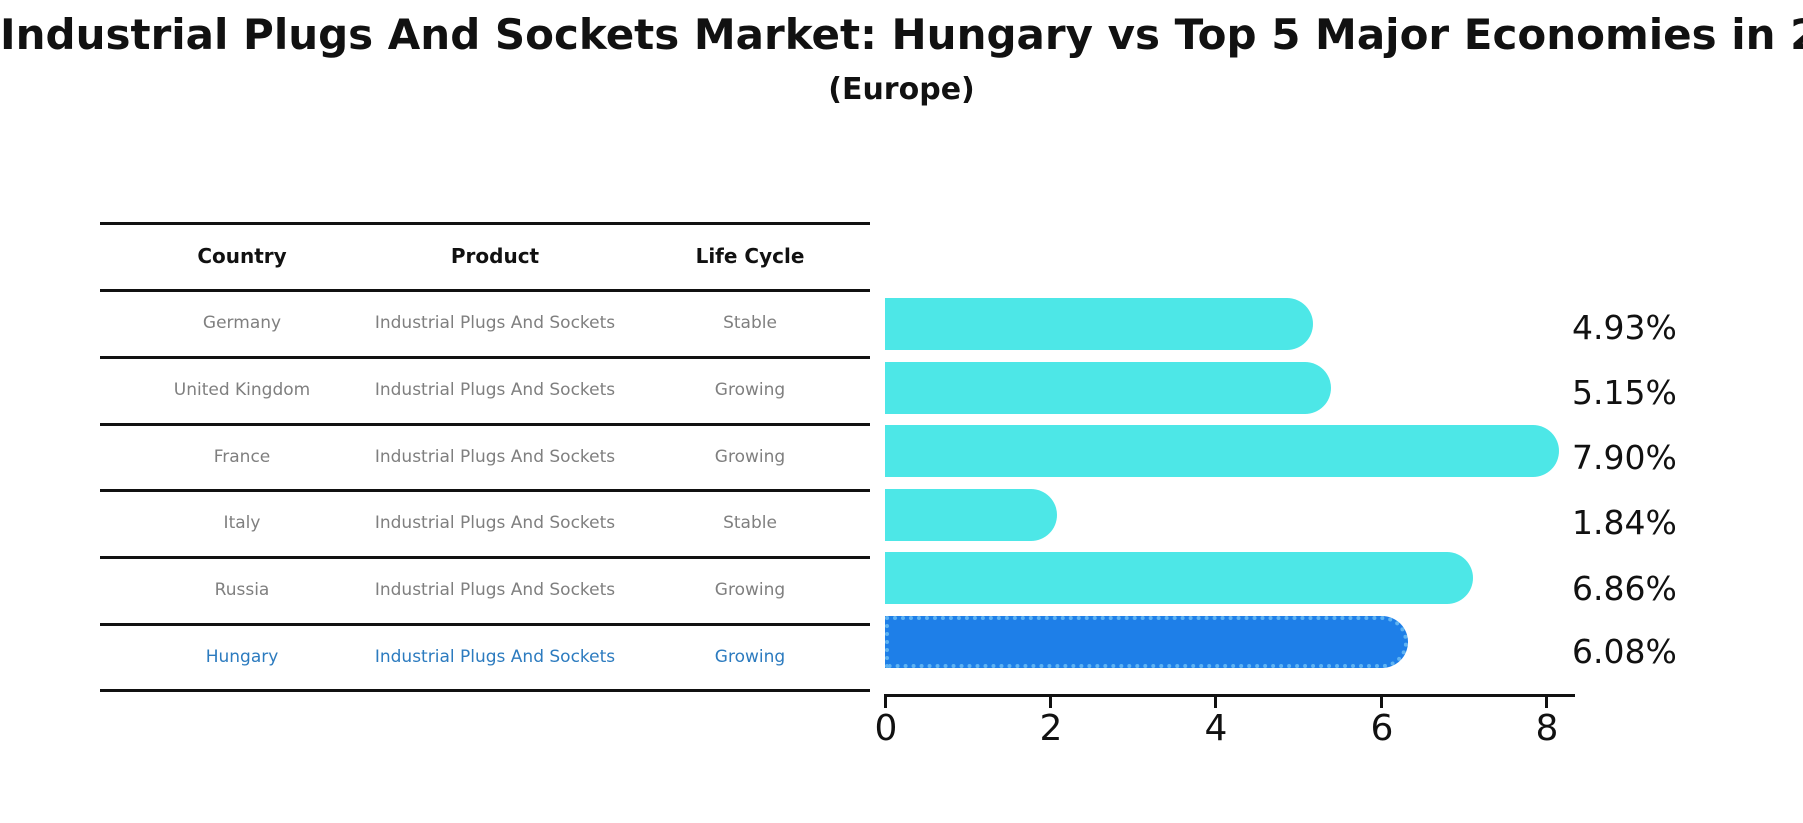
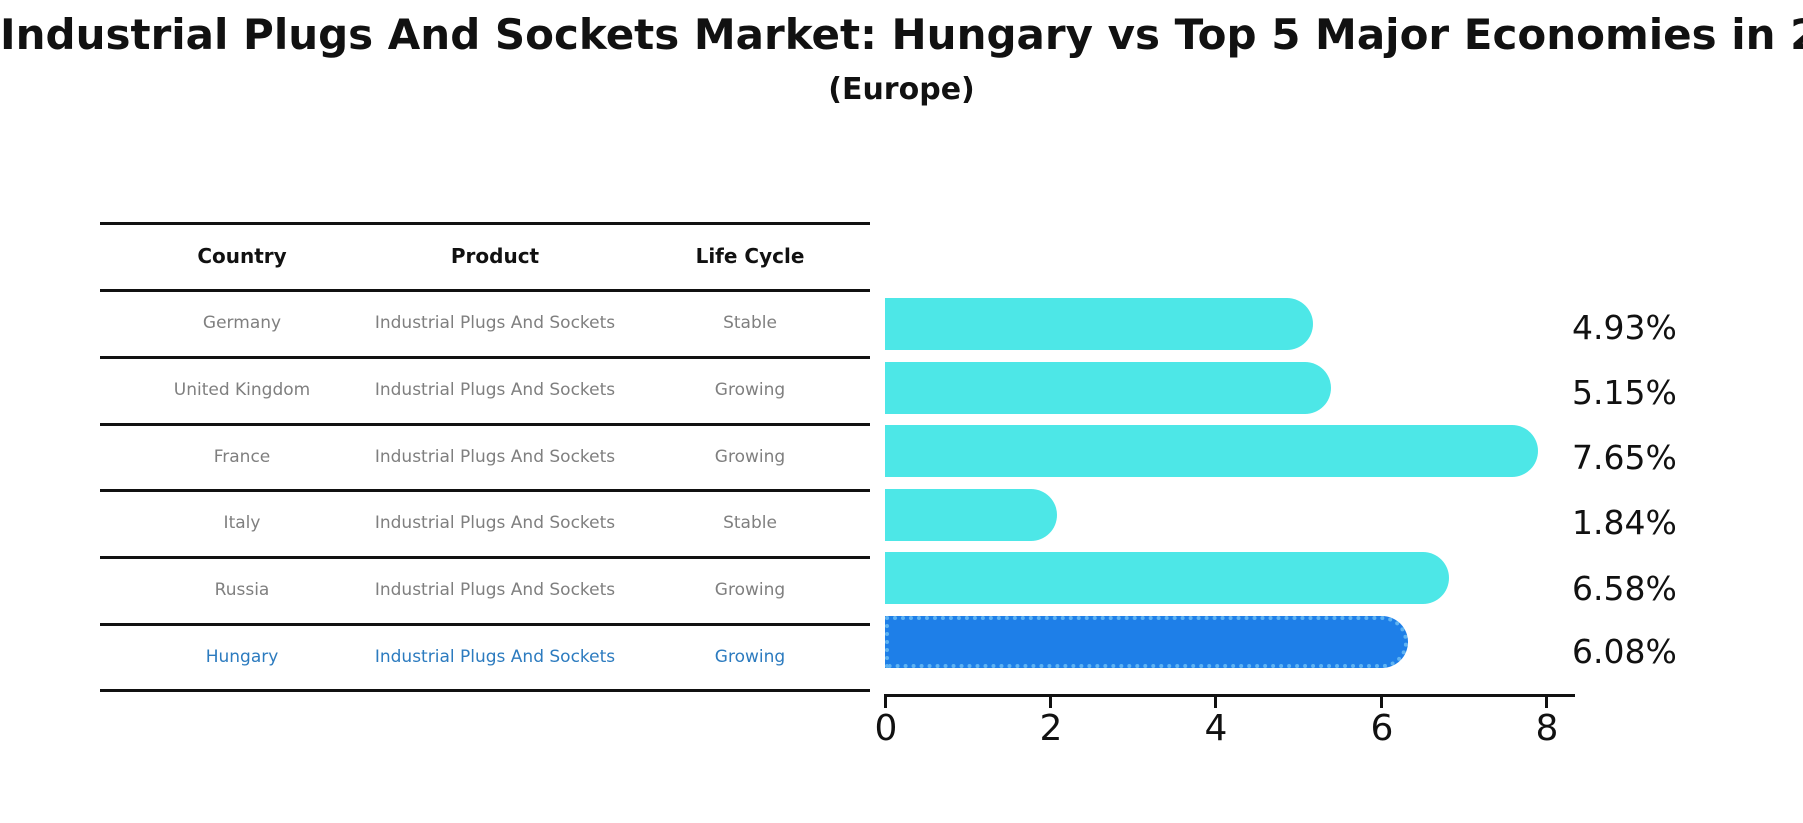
France: 7.90% -> 7.65%
Russia: 6.86% -> 6.58%
